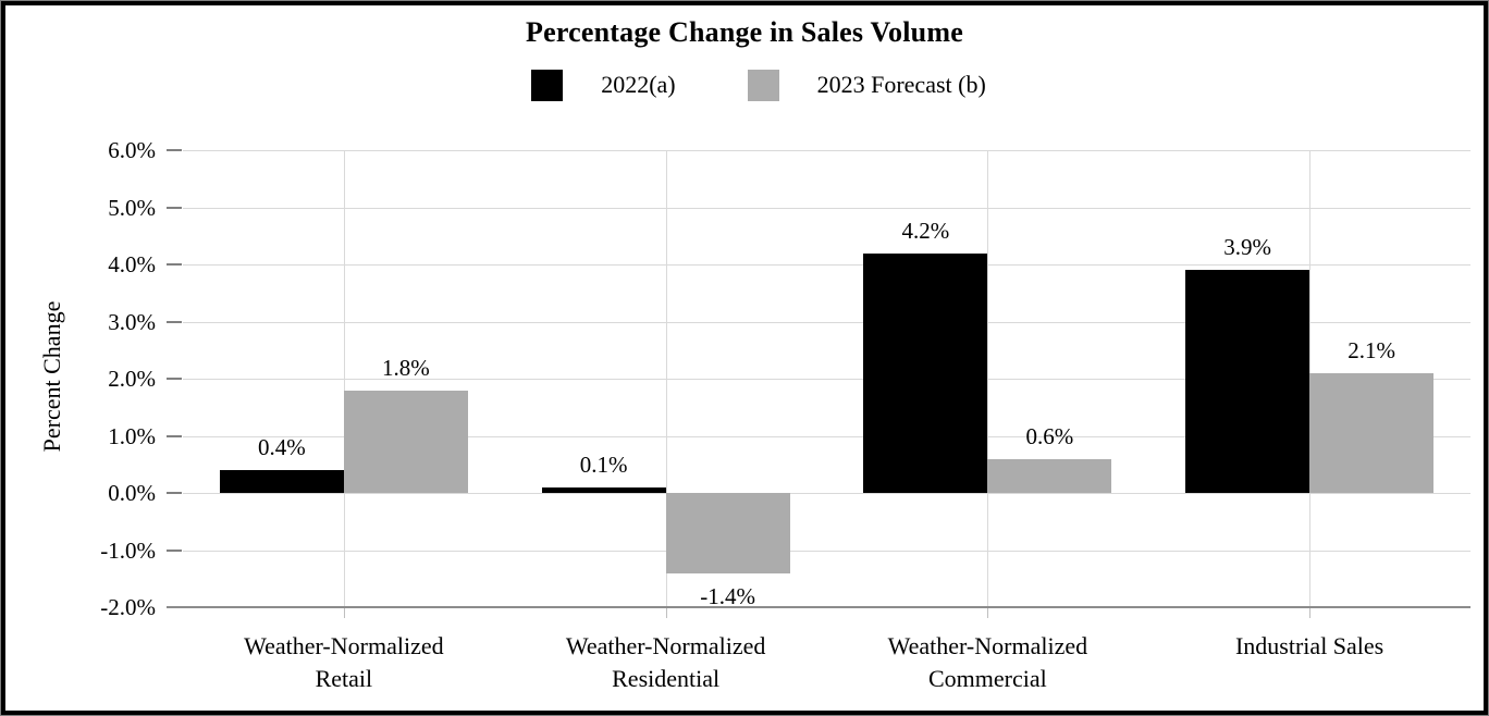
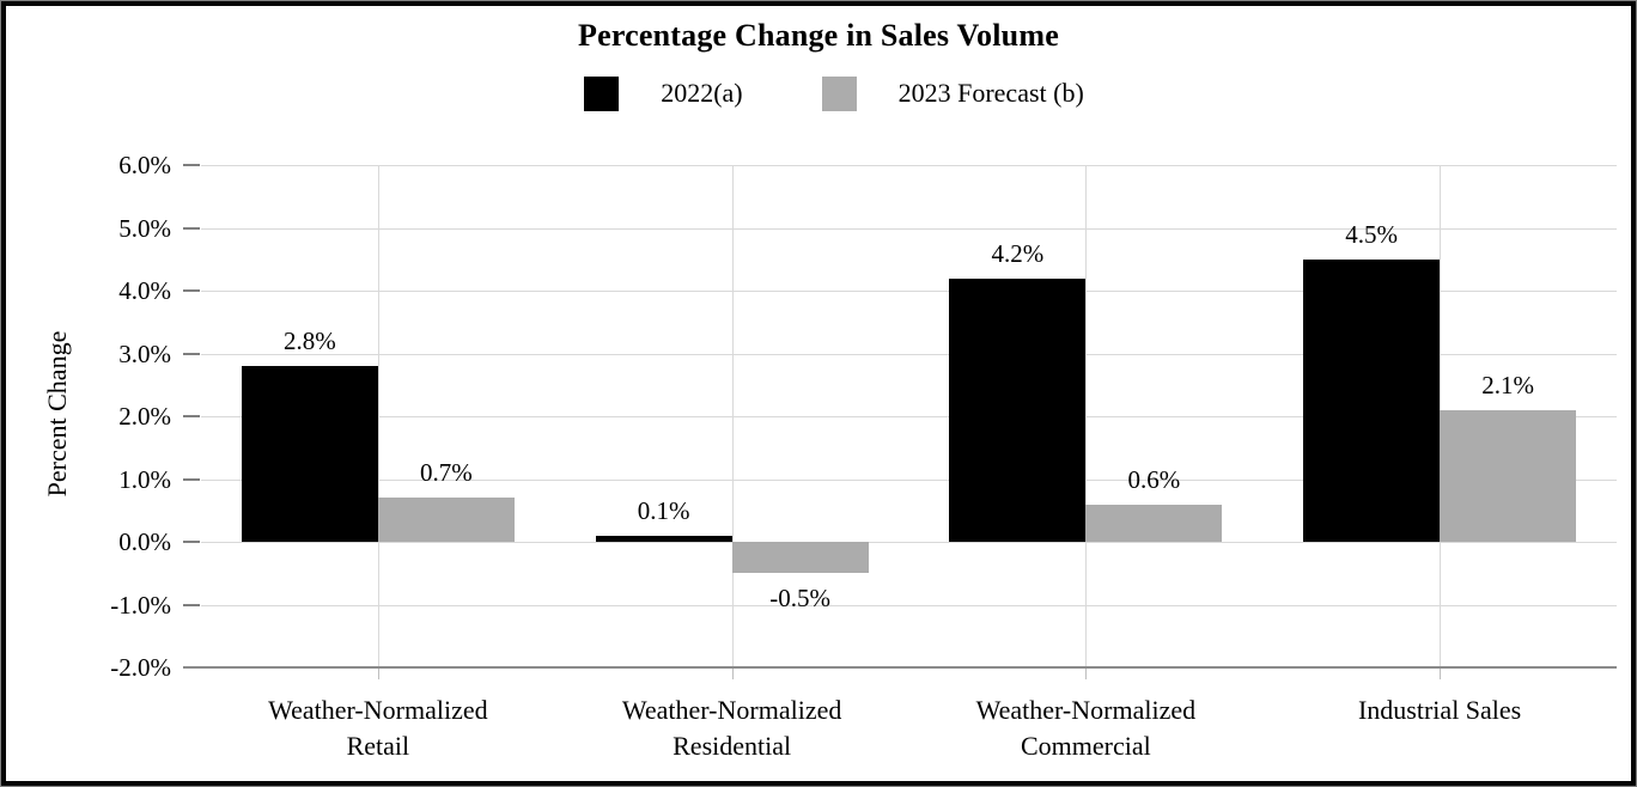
2022(a)/Weather-Normalized Retail: 0.4% -> 2.8%
2023 Forecast (b)/Weather-Normalized Retail: 1.8% -> 0.7%
2023 Forecast (b)/Weather-Normalized Residential: -1.4% -> -0.5%
2022(a)/Industrial Sales: 3.9% -> 4.5%
